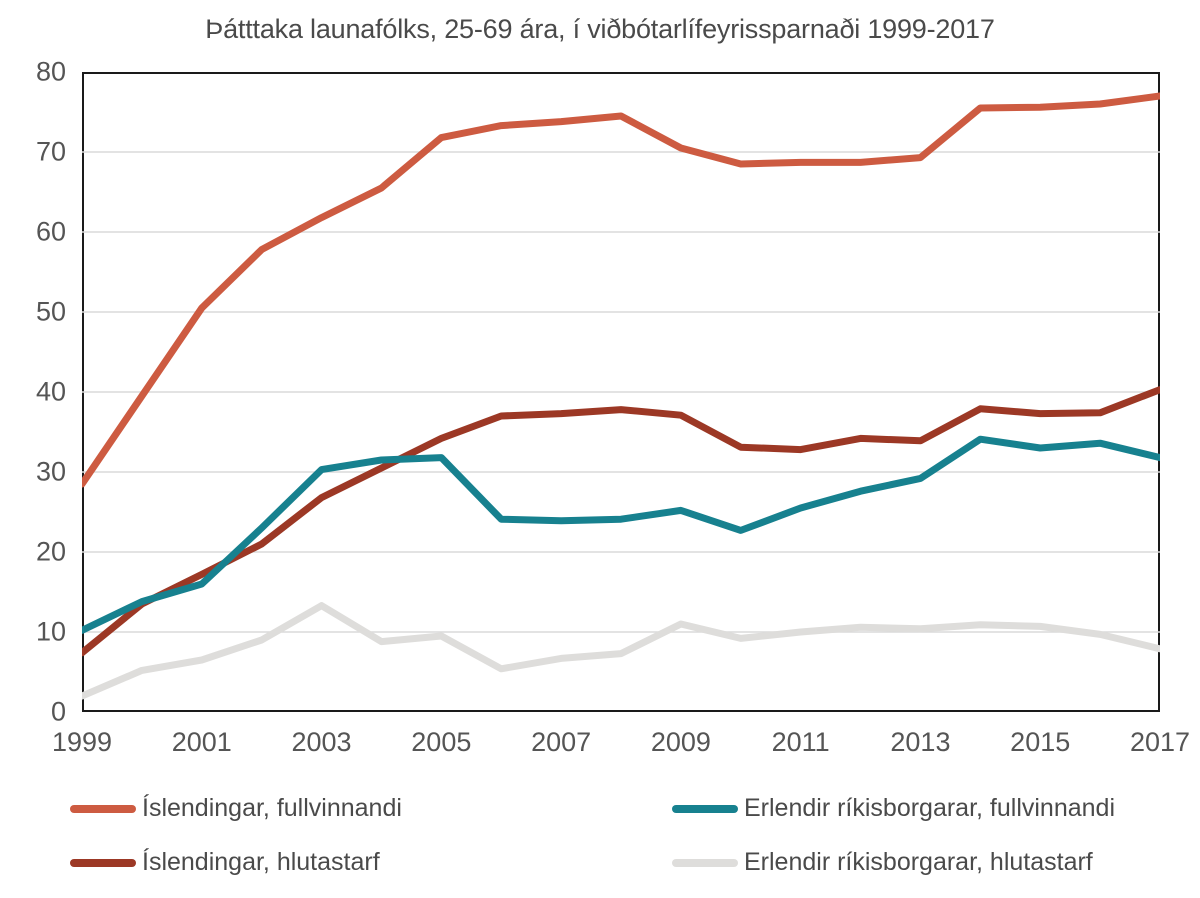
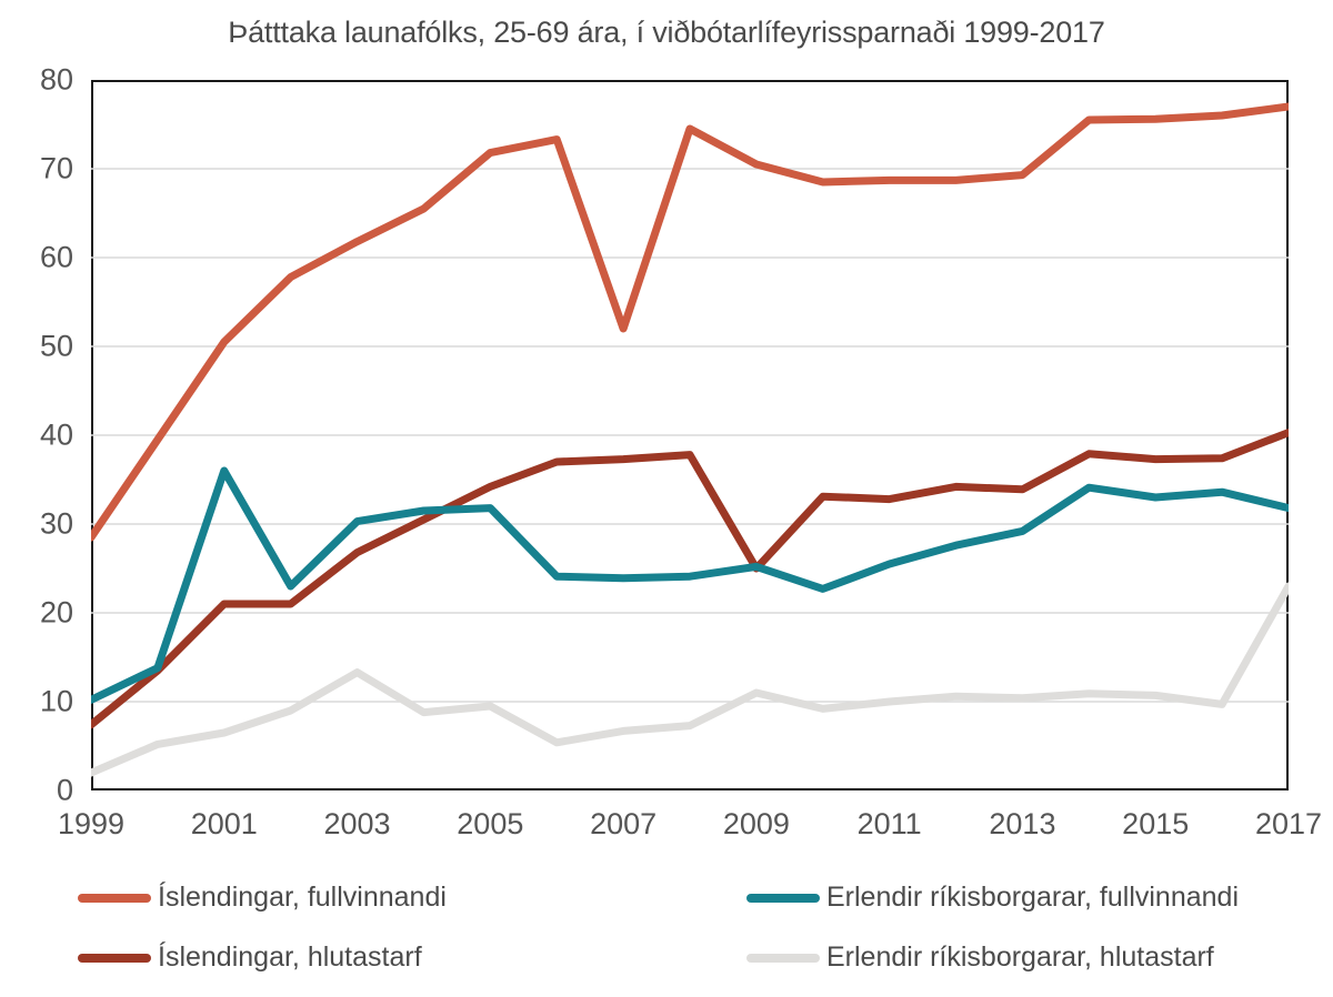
Íslendingar, hlutastarf/2001: 17 -> 21
Erlendir ríkisborgarar, fullvinnandi/2001: 16 -> 36
Íslendingar, fullvinnandi/2007: 74 -> 52
Íslendingar, hlutastarf/2009: 37 -> 25
Erlendir ríkisborgarar, hlutastarf/2017: 8 -> 23
